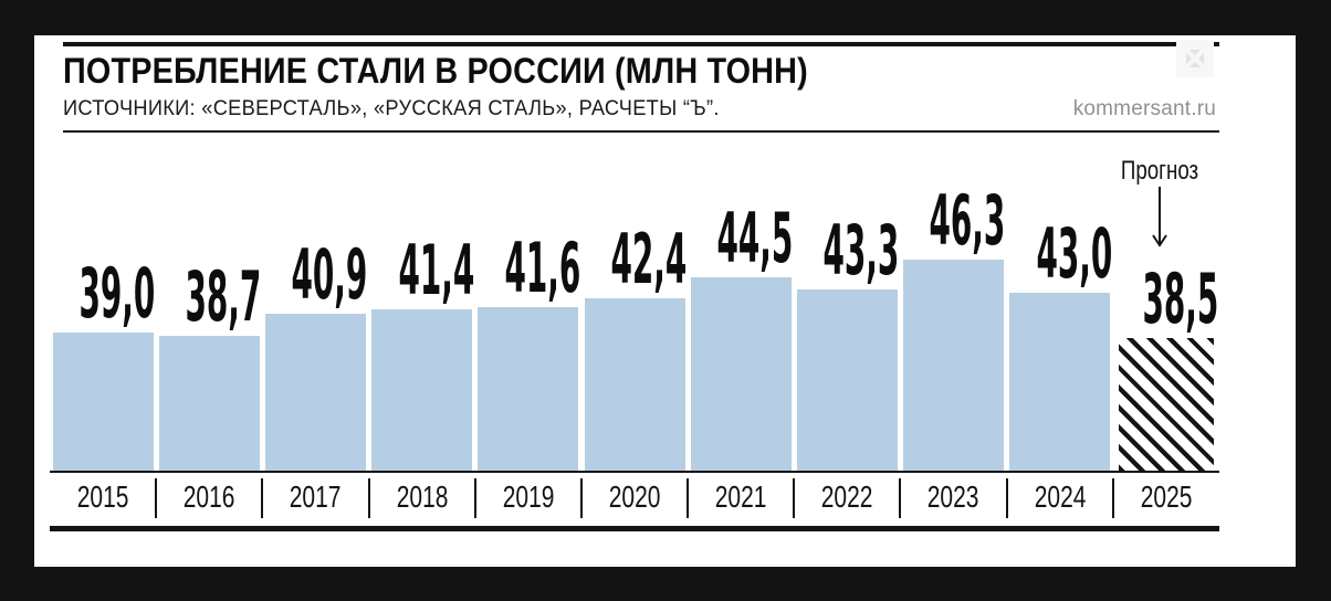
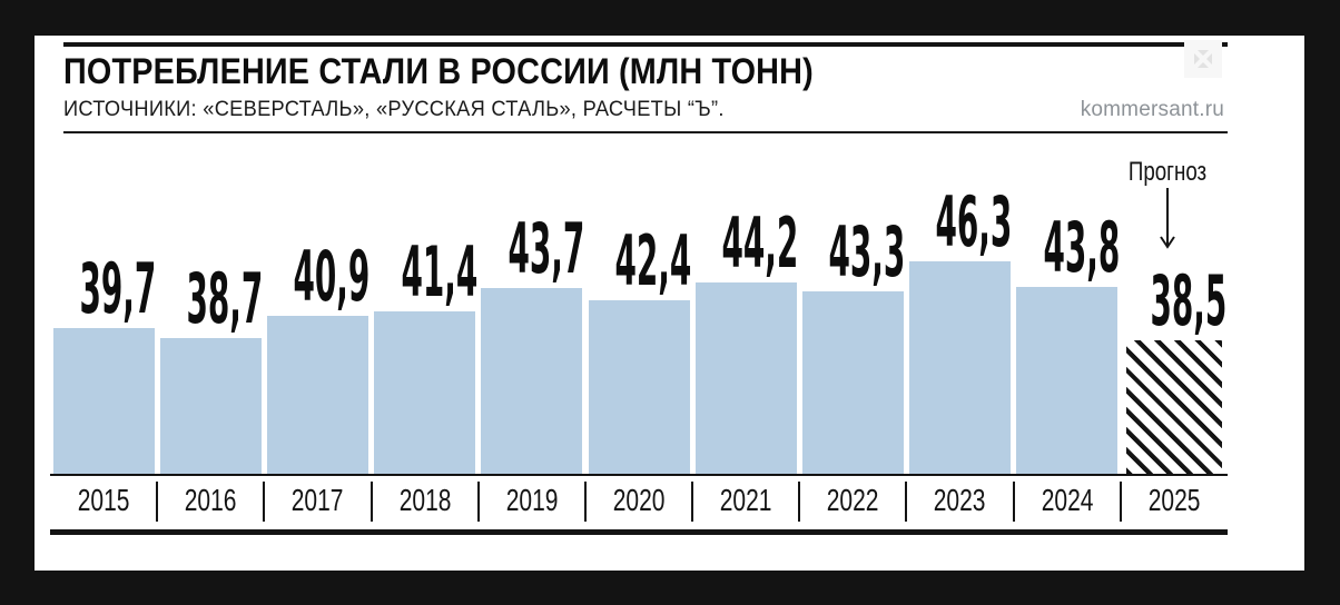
2015: 39,0 -> 39,7
2019: 41,6 -> 43,7
2021: 44,5 -> 44,2
2024: 43,0 -> 43,8
